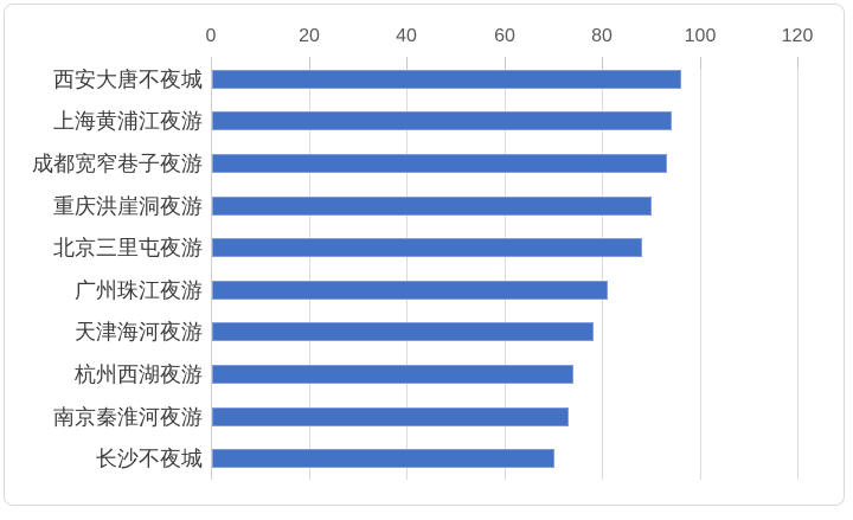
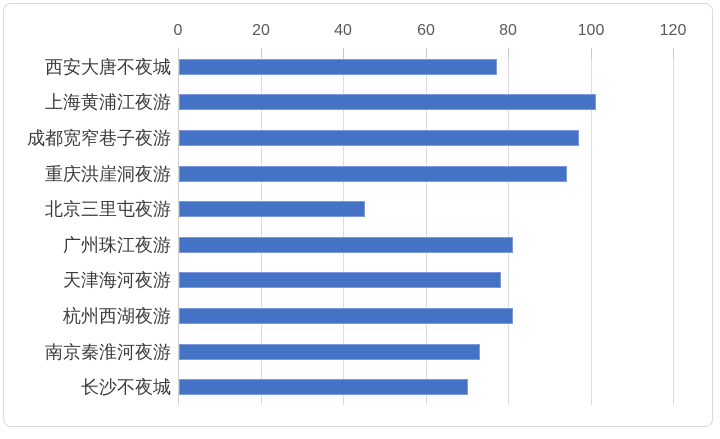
西安大唐不夜城: 96 -> 77
上海黄浦江夜游: 94 -> 101
成都宽窄巷子夜游: 93 -> 97
重庆洪崖洞夜游: 90 -> 94
北京三里屯夜游: 88 -> 45
杭州西湖夜游: 74 -> 81
